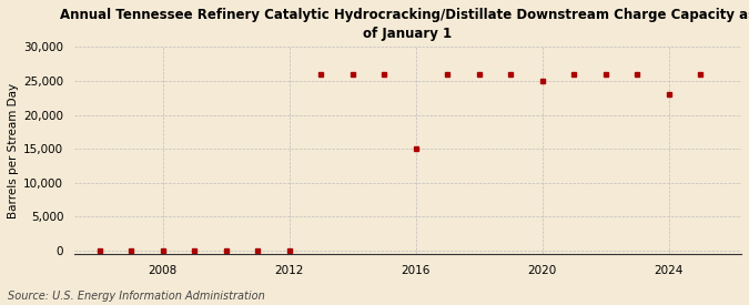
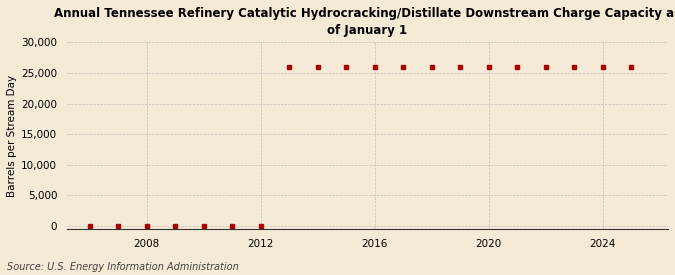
2016: 15,000 -> 26,000
2020: 25,000 -> 26,000
2024: 23,000 -> 26,000
